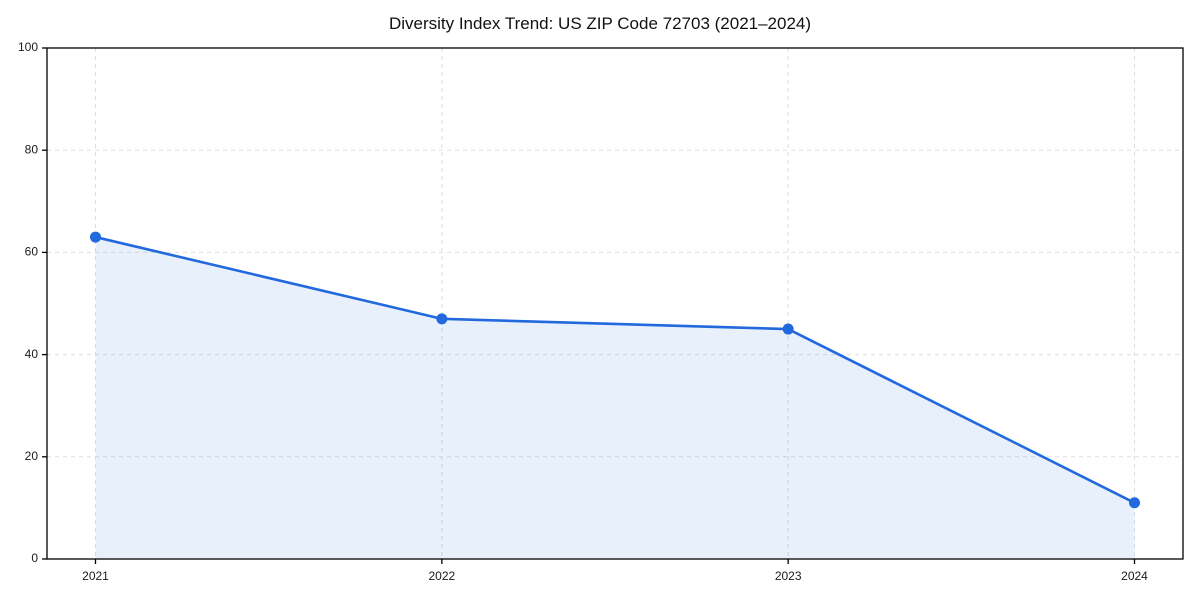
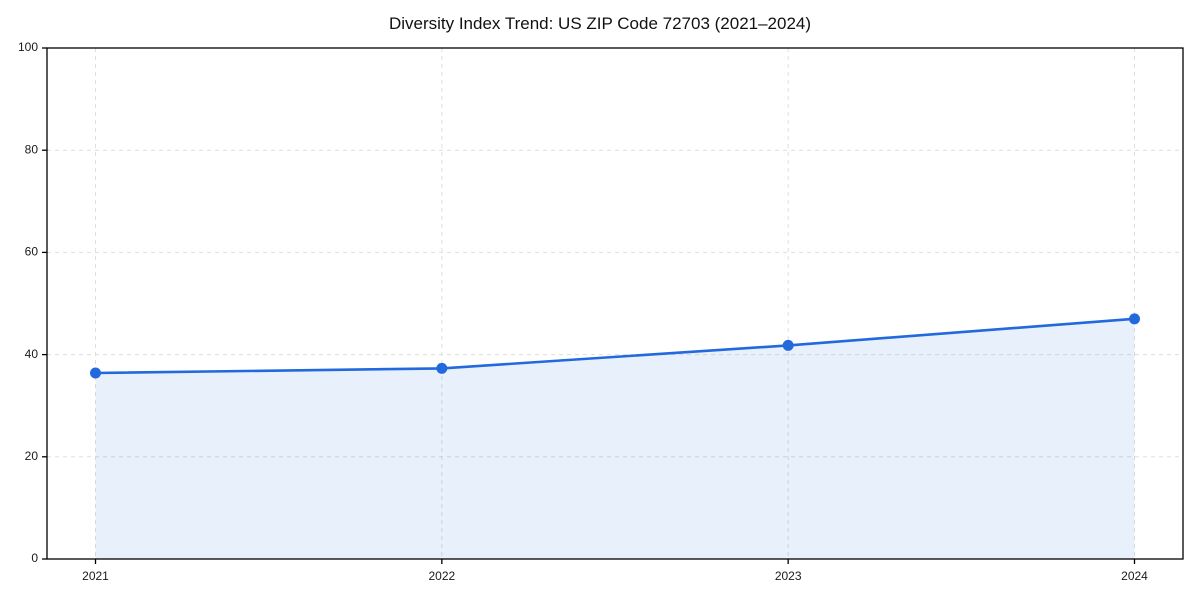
2021: 63 -> 36
2022: 47 -> 37
2023: 45 -> 42
2024: 11 -> 47
